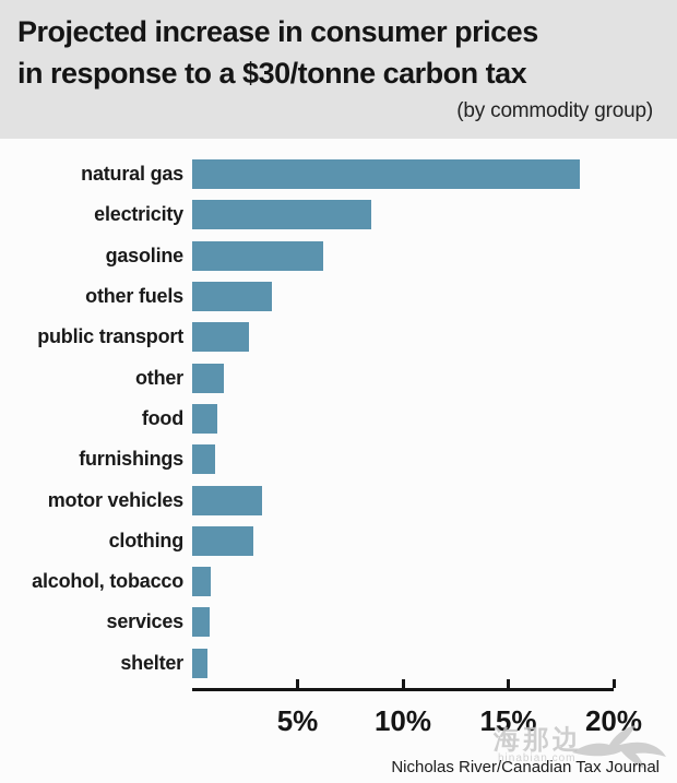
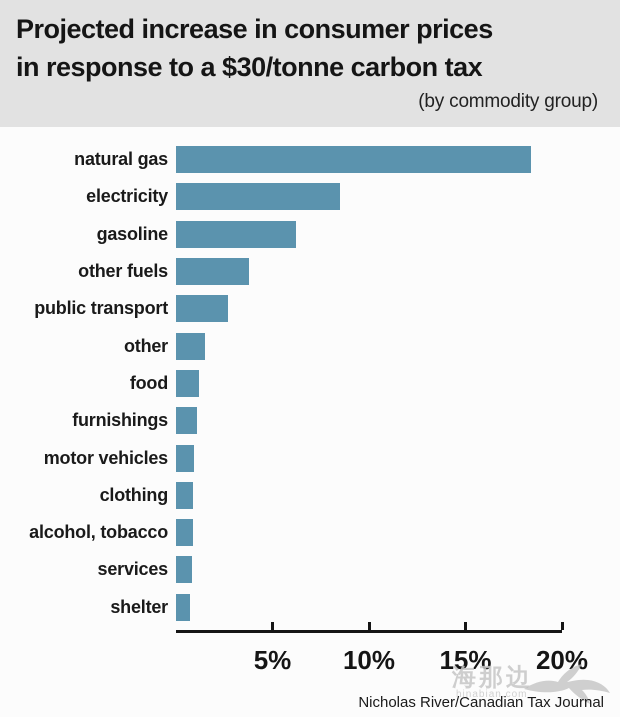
motor vehicles: 3.3% -> 0.9%
clothing: 2.9% -> 0.9%
